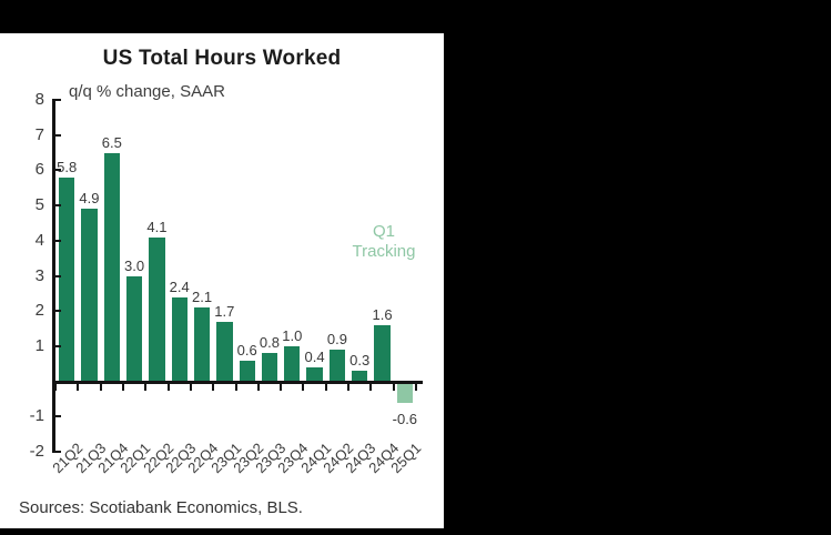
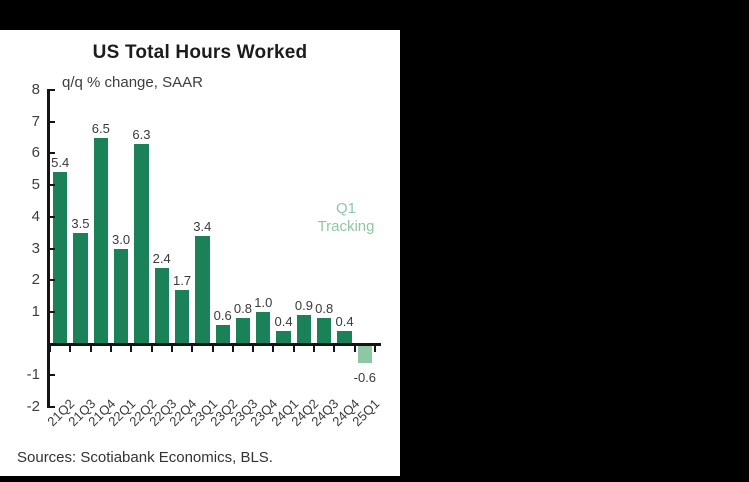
21Q2: 5.8 -> 5.4
21Q3: 4.9 -> 3.5
22Q2: 4.1 -> 6.3
22Q4: 2.1 -> 1.7
23Q1: 1.7 -> 3.4
24Q3: 0.3 -> 0.8
24Q4: 1.6 -> 0.4
